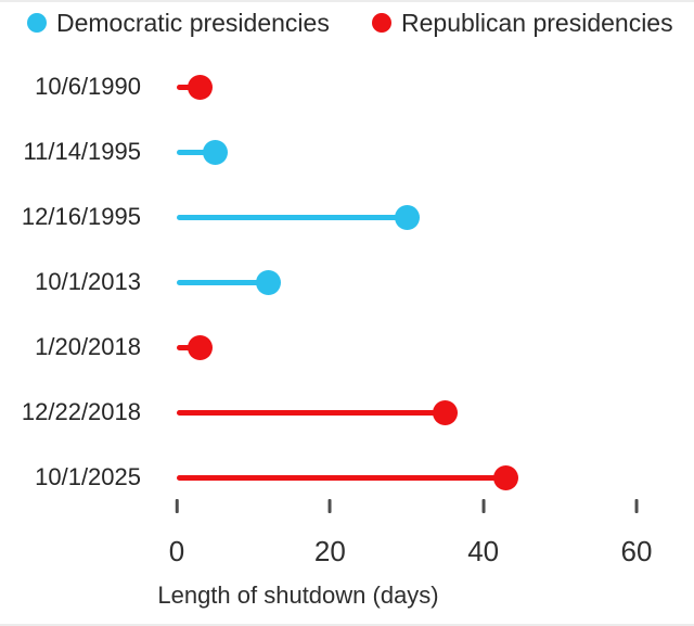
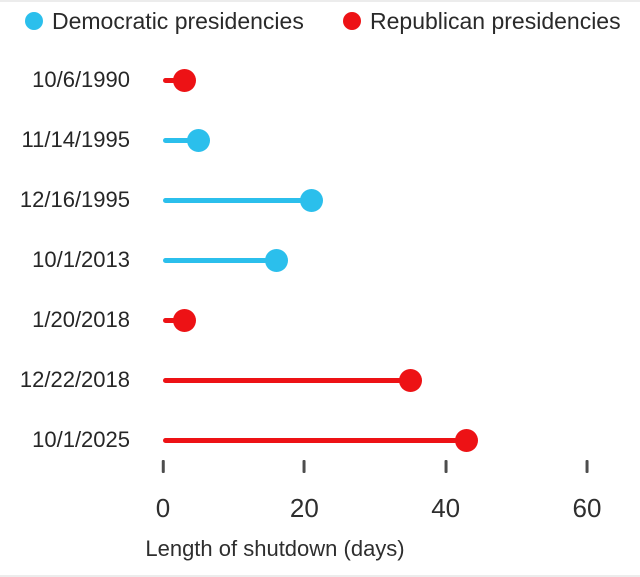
12/16/1995: 30 -> 21
10/1/2013: 12 -> 16
